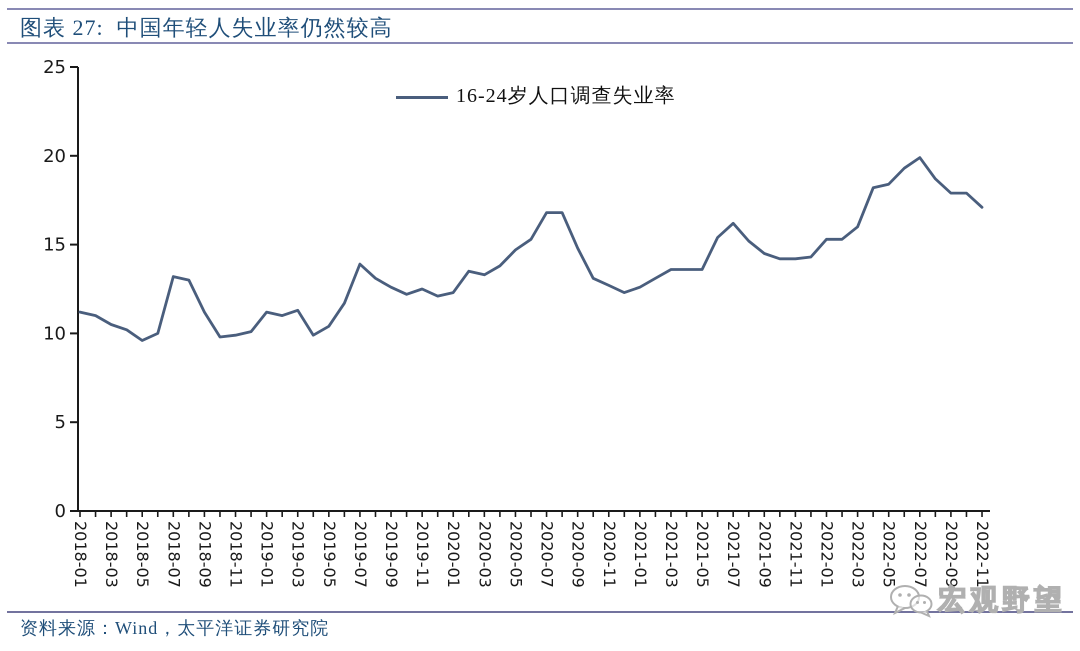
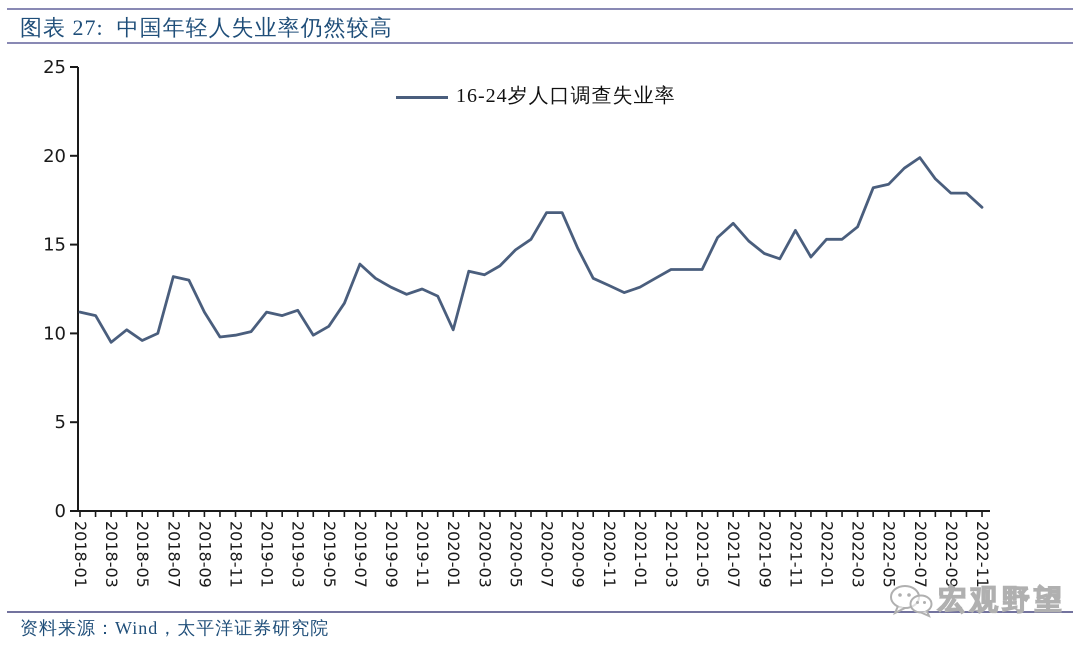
2018-03: 10.5 -> 9.5
2020-01: 12.3 -> 10.2
2021-11: 14.2 -> 15.8
